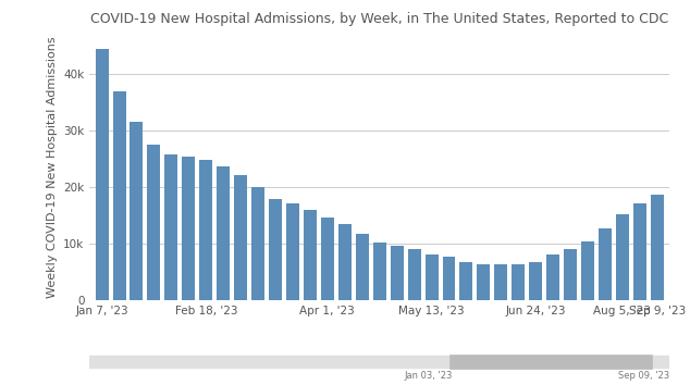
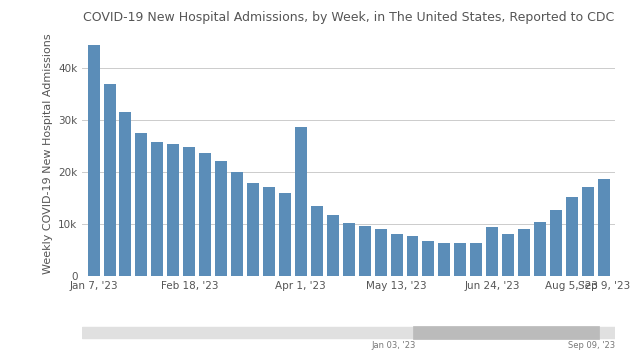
Apr 1, '23: 14.7k -> 28.6k
Jun 24, '23: 6.8k -> 9.4k
